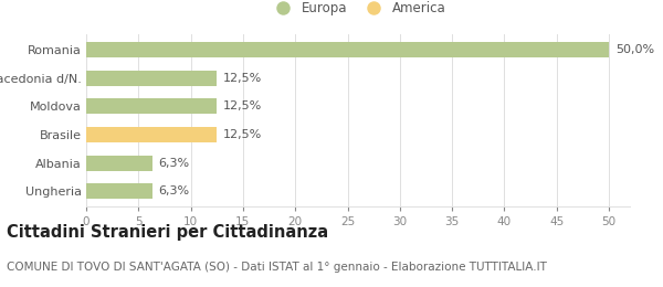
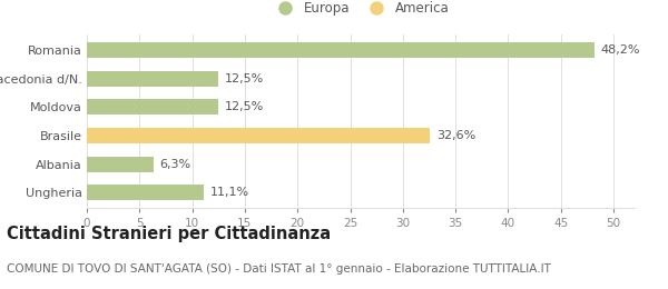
Romania: 50,0% -> 48,2%
Brasile: 12,5% -> 32,6%
Ungheria: 6,3% -> 11,1%
